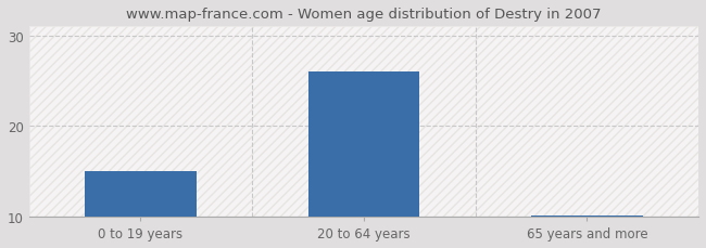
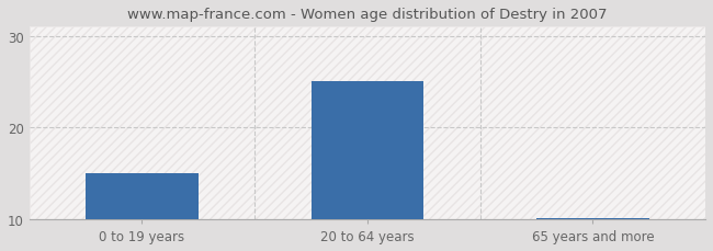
20 to 64 years: 26.0 -> 25.0
